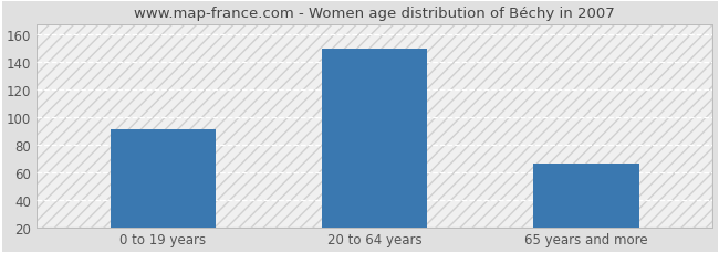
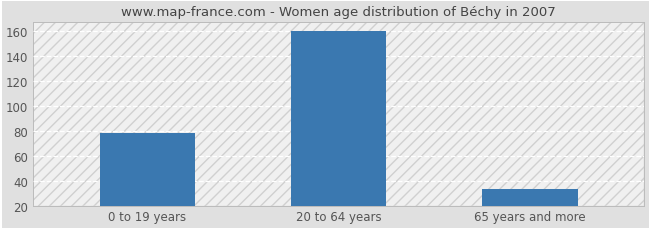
0 to 19 years: 91 -> 78
20 to 64 years: 150 -> 160
65 years and more: 66 -> 33
